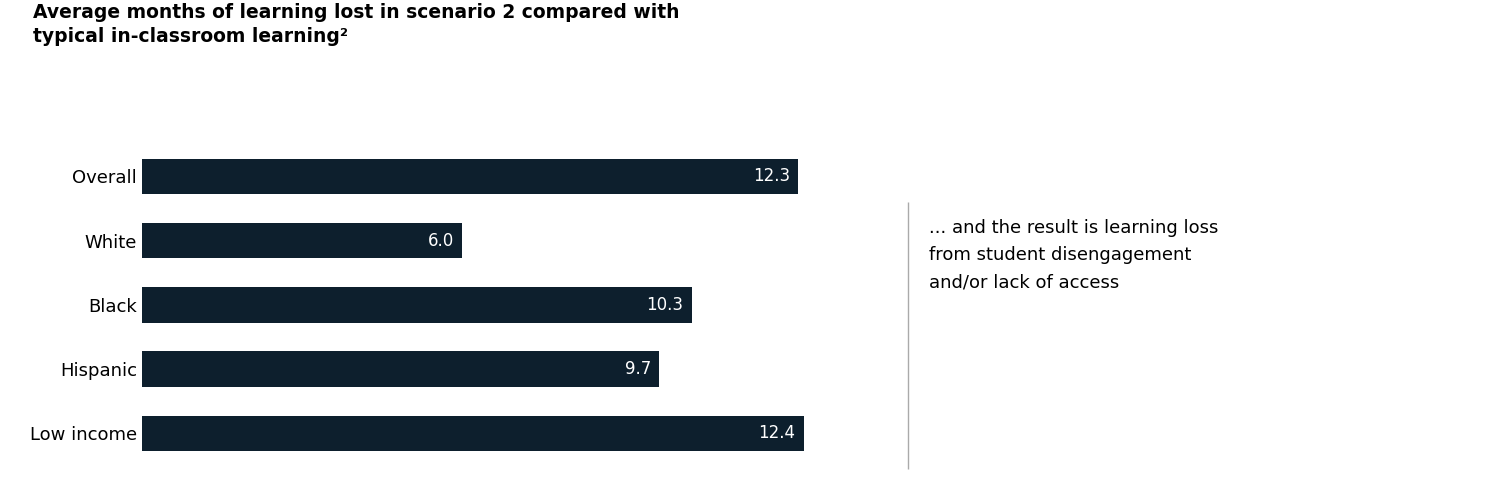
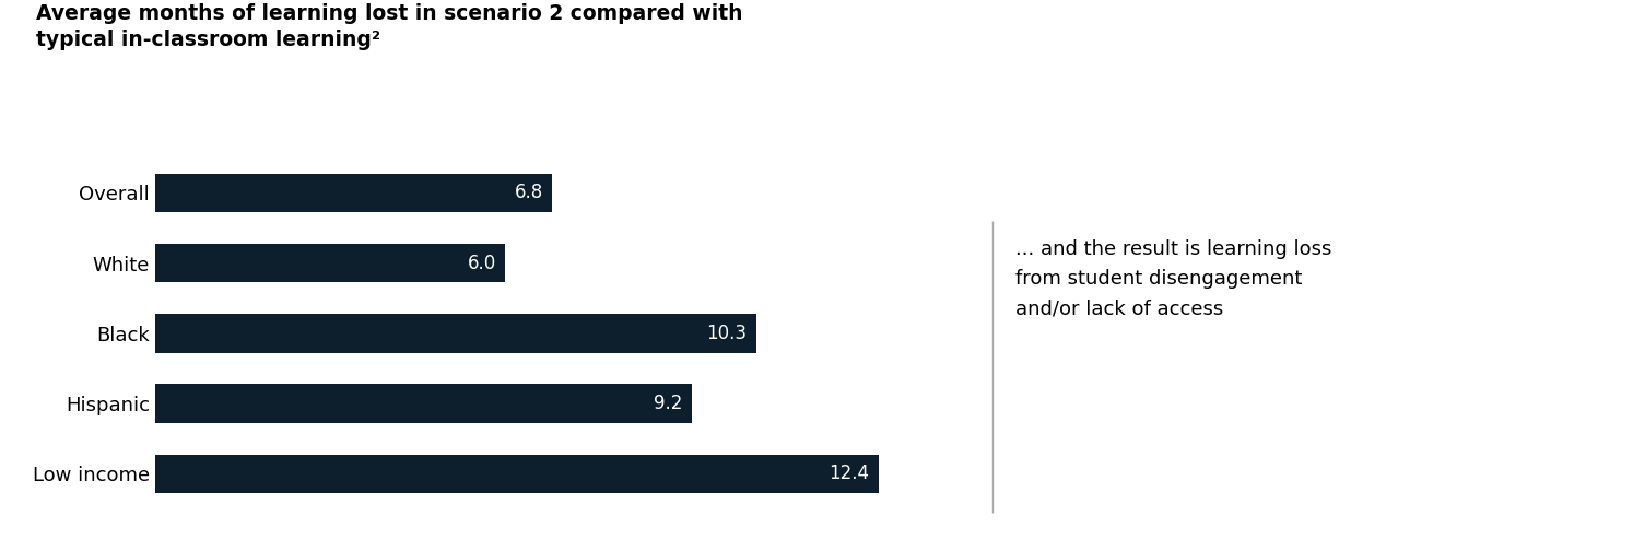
Overall: 12.3 -> 6.8
Hispanic: 9.7 -> 9.2
